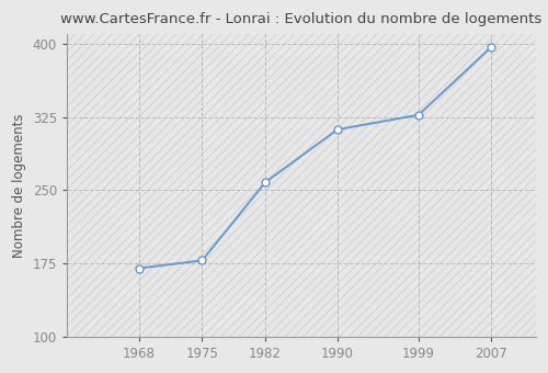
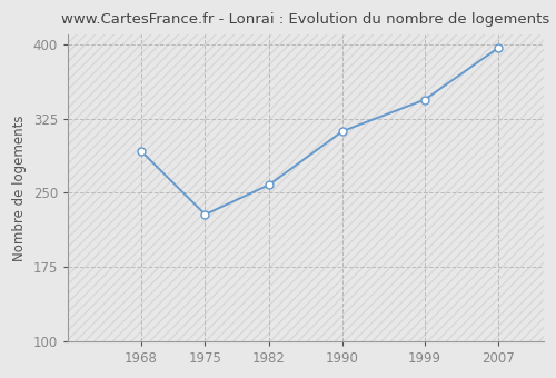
1968: 170 -> 292
1975: 178 -> 228
1999: 327 -> 344
